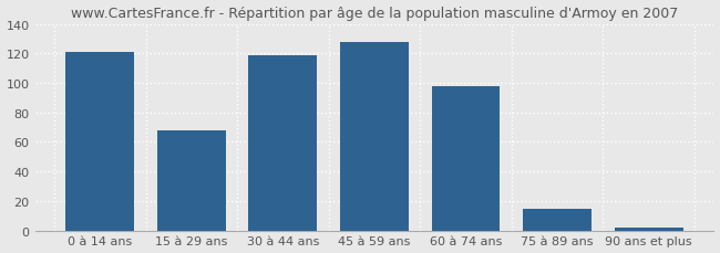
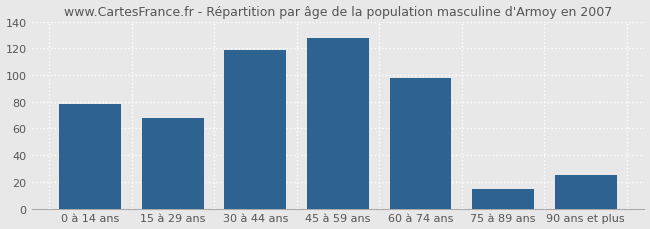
0 à 14 ans: 121 -> 78
90 ans et plus: 2 -> 25
